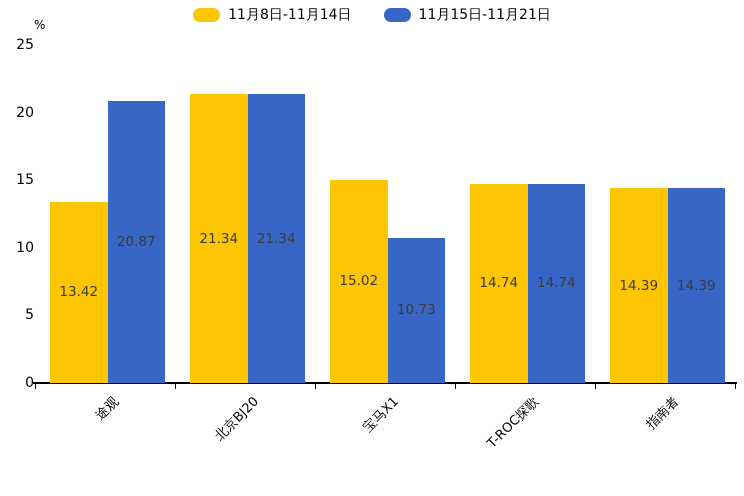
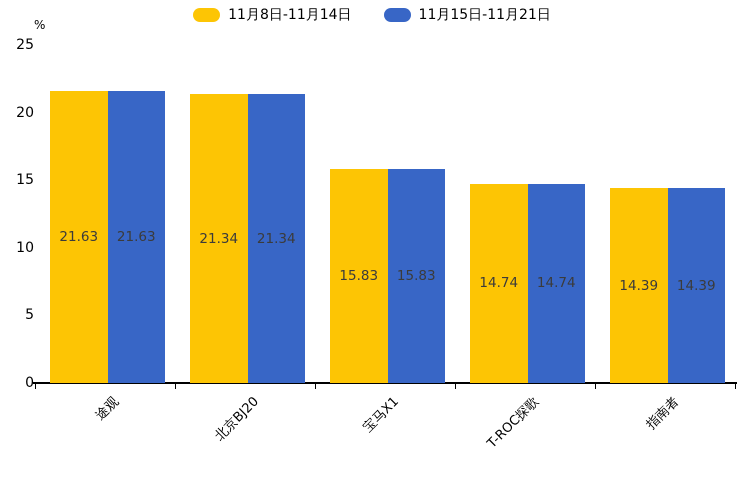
11月8日-11月14日/途观: 13.42 -> 21.63
11月15日-11月21日/途观: 20.87 -> 21.63
11月8日-11月14日/宝马X1: 15.02 -> 15.83
11月15日-11月21日/宝马X1: 10.73 -> 15.83
